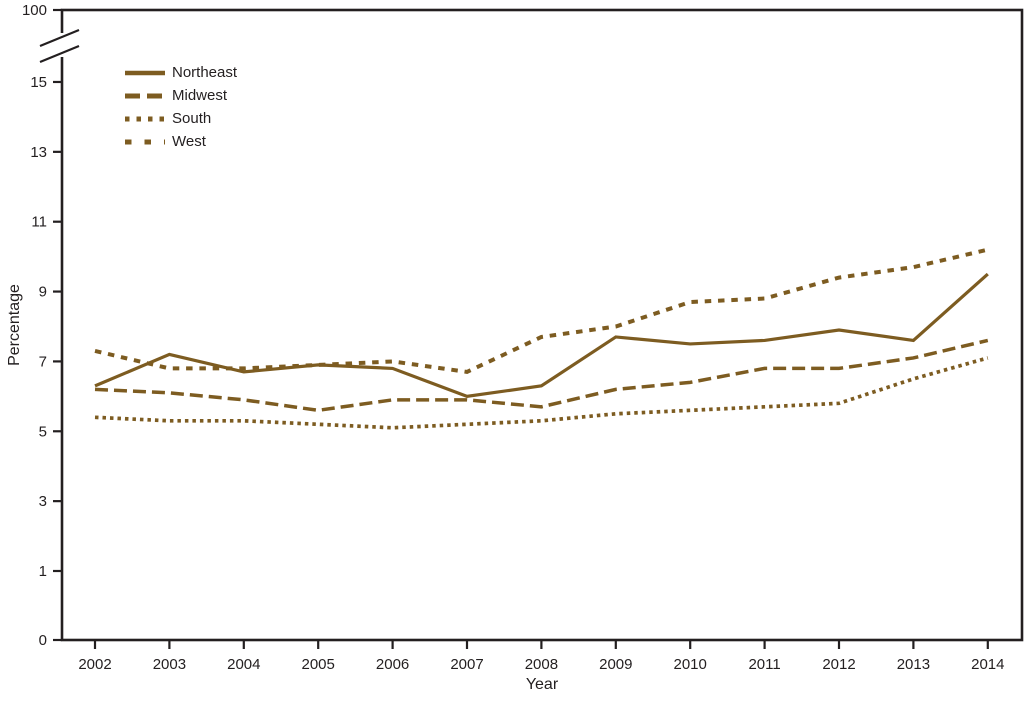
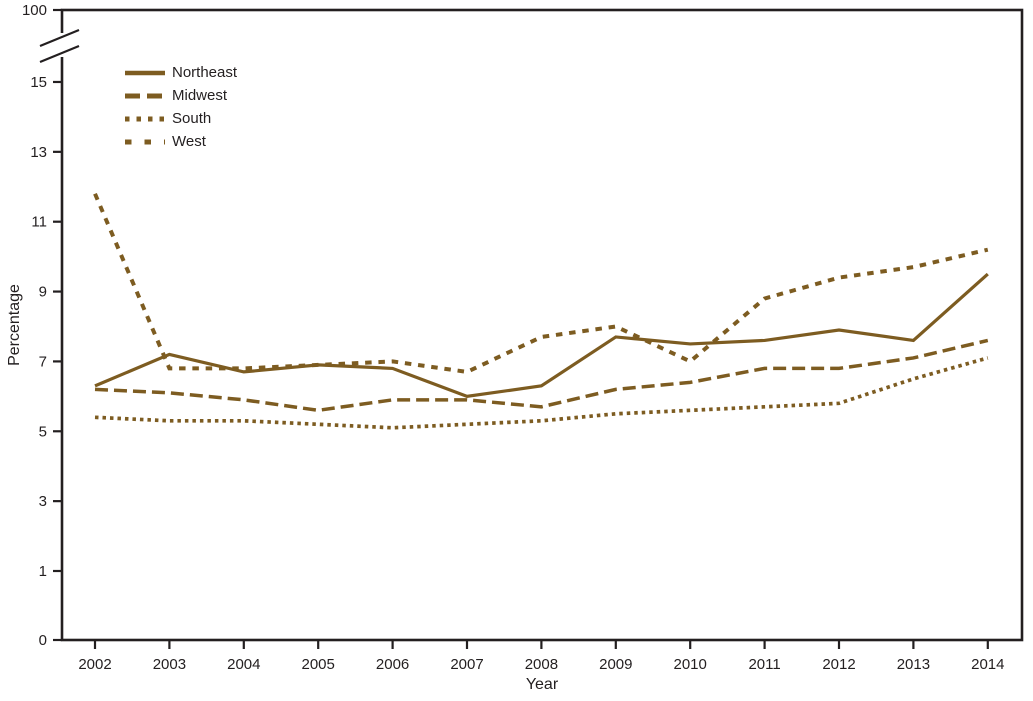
West/2002: 7.3 -> 11.8
West/2010: 8.7 -> 7.0
